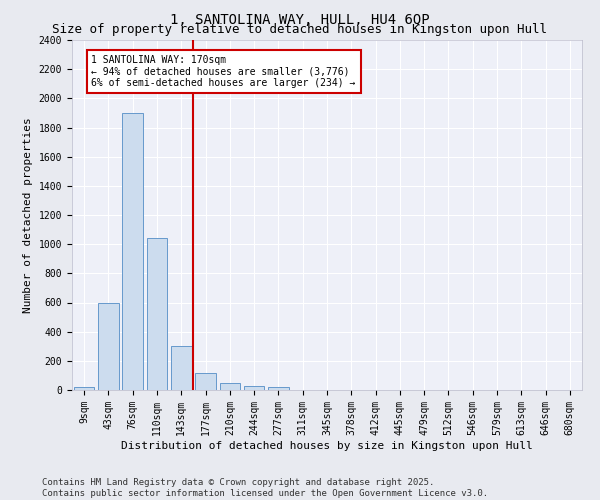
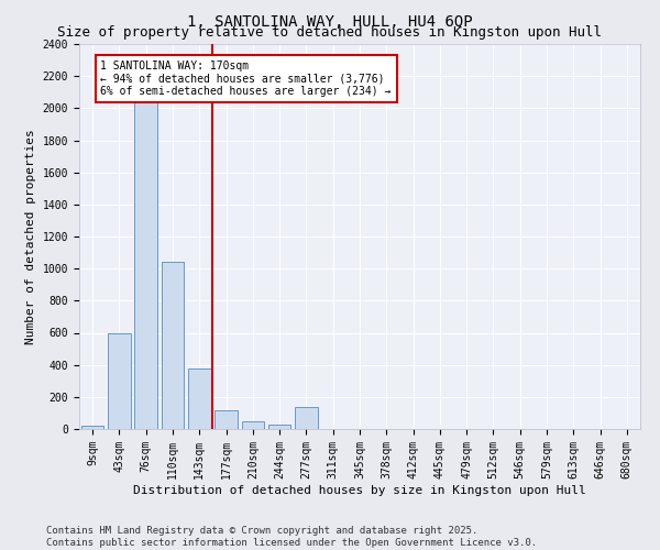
76sqm: 1900 -> 2040
143sqm: 300 -> 380
277sqm: 20 -> 140
